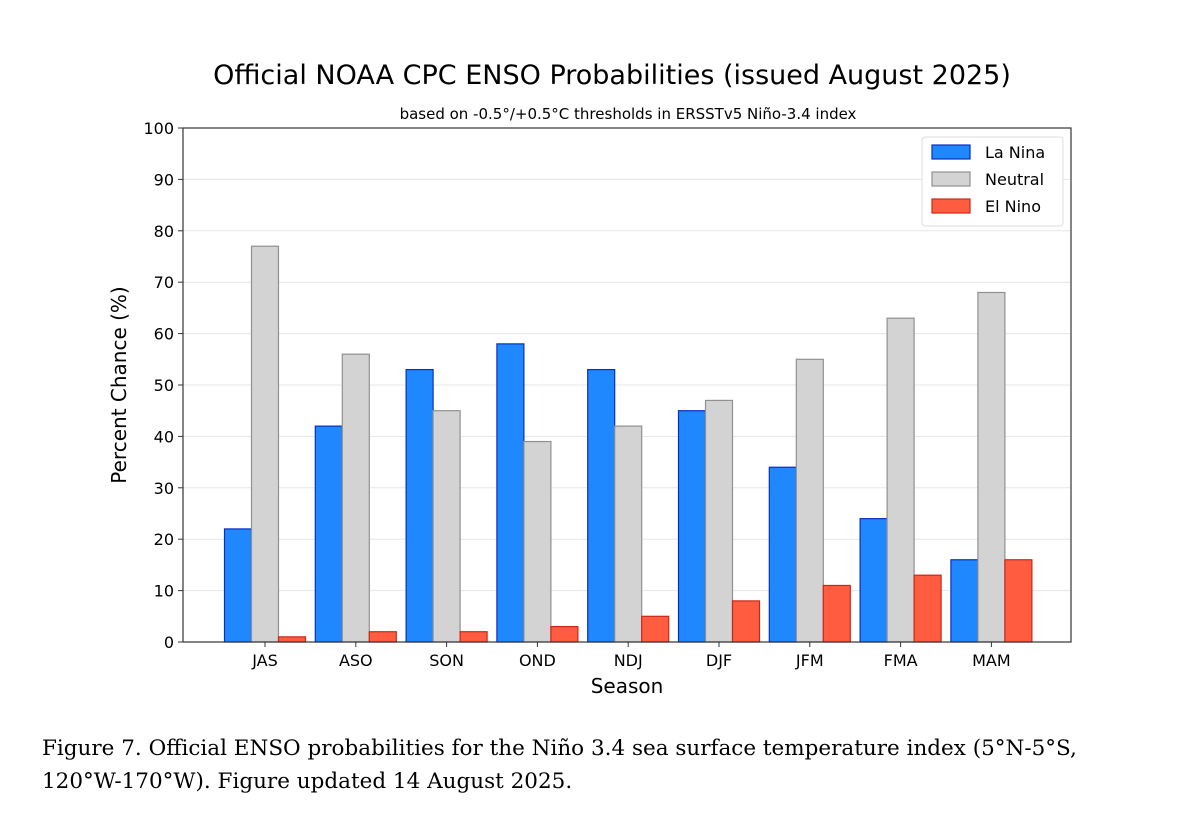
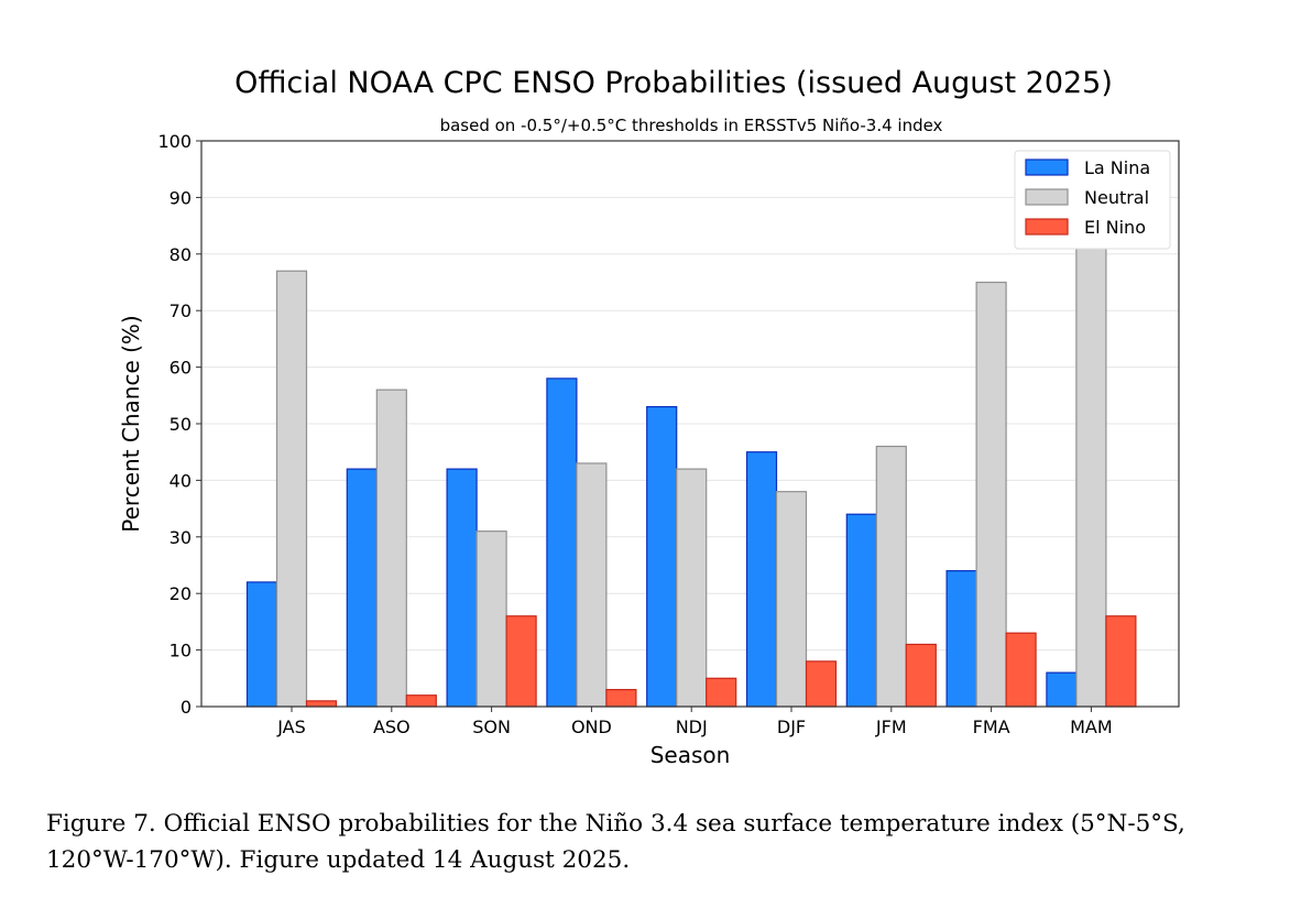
La Nina/SON: 53 -> 42
Neutral/SON: 45 -> 31
El Nino/SON: 2 -> 16
Neutral/OND: 39 -> 43
Neutral/DJF: 47 -> 38
Neutral/JFM: 55 -> 46
Neutral/FMA: 63 -> 75
La Nina/MAM: 16 -> 6
Neutral/MAM: 68 -> 85
